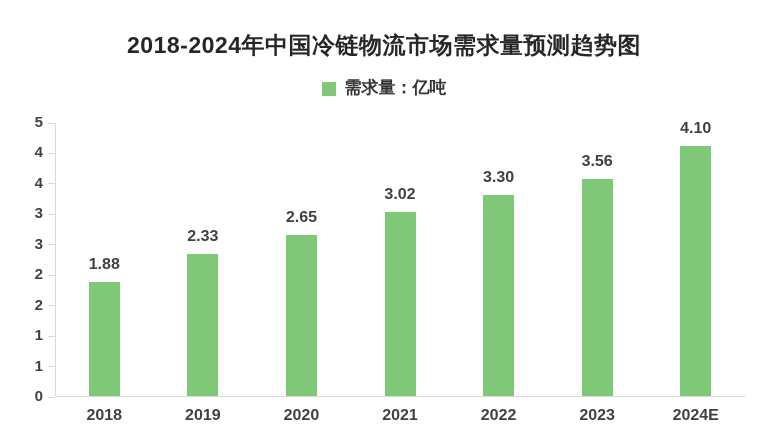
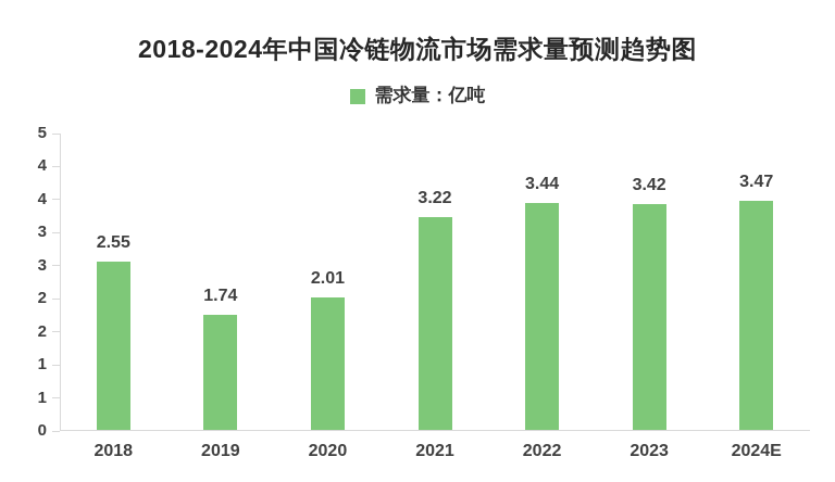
2018: 1.88 -> 2.55
2019: 2.33 -> 1.74
2020: 2.65 -> 2.01
2021: 3.02 -> 3.22
2022: 3.30 -> 3.44
2023: 3.56 -> 3.42
2024E: 4.10 -> 3.47
